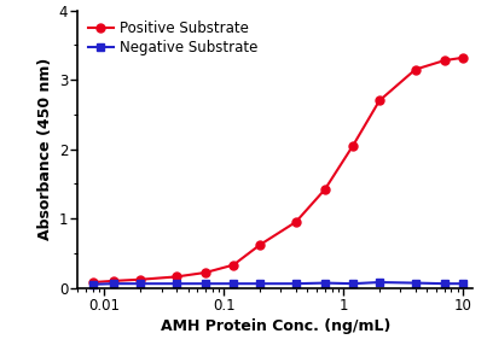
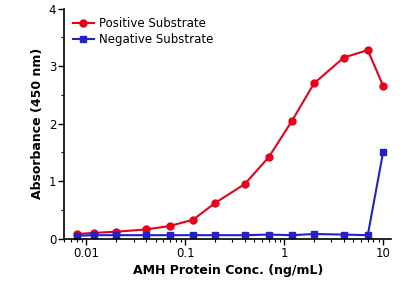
Positive Substrate/10: 3.32 -> 2.66
Negative Substrate/10: 0.06 -> 1.50
